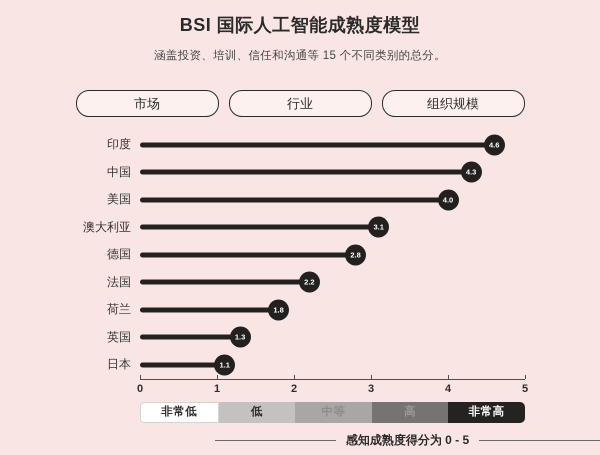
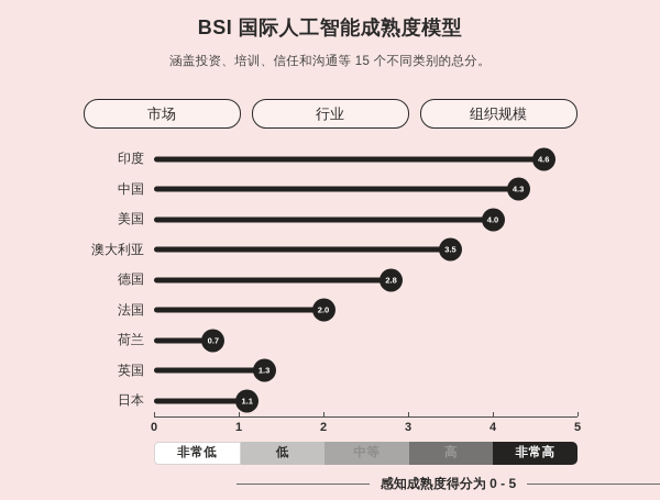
澳大利亚: 3.1 -> 3.5
法国: 2.2 -> 2.0
荷兰: 1.8 -> 0.7
